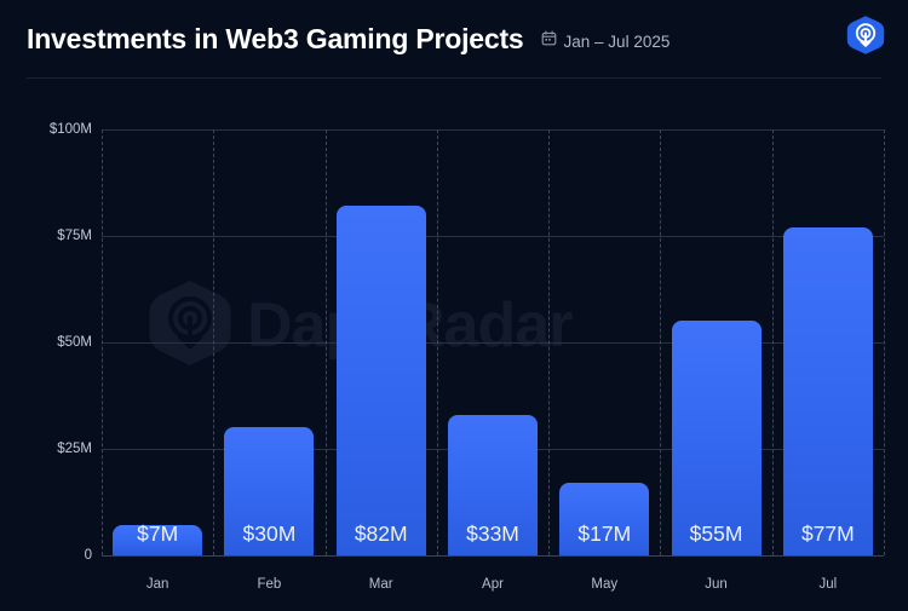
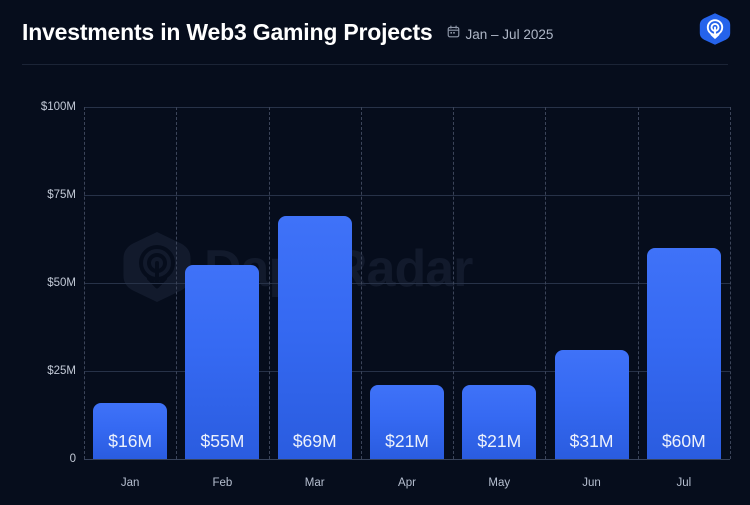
Jan: $7M -> $16M
Feb: $30M -> $55M
Mar: $82M -> $69M
Apr: $33M -> $21M
May: $17M -> $21M
Jun: $55M -> $31M
Jul: $77M -> $60M
